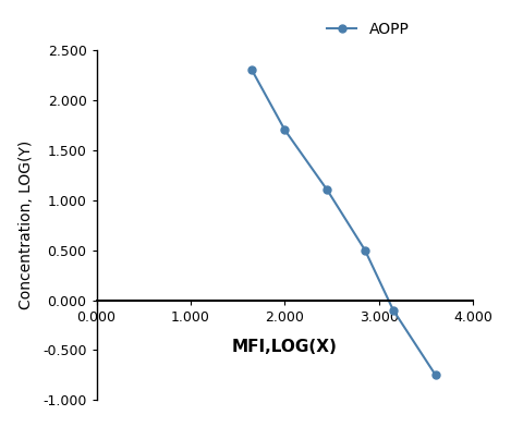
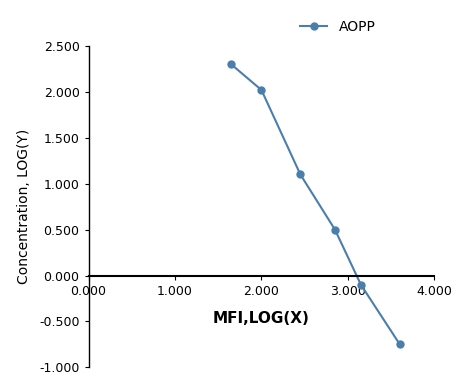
2.000: 1.70 -> 2.02
